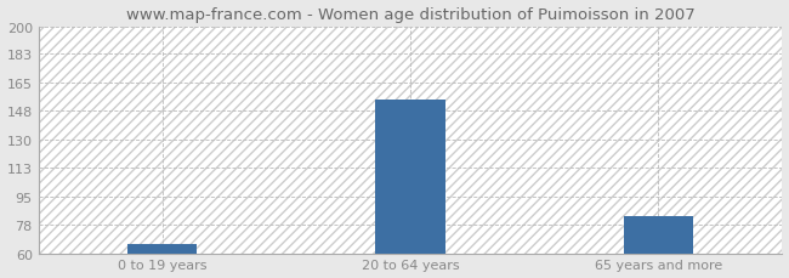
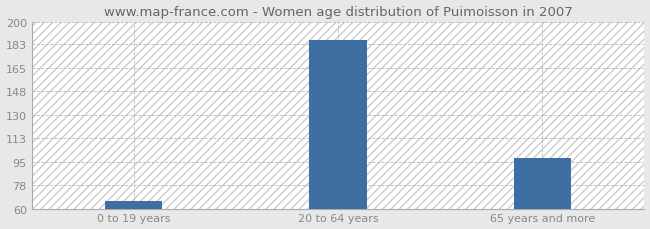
20 to 64 years: 155 -> 186
65 years and more: 83 -> 98
